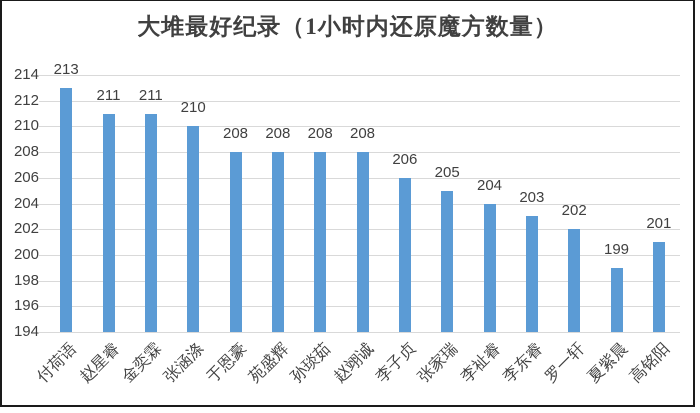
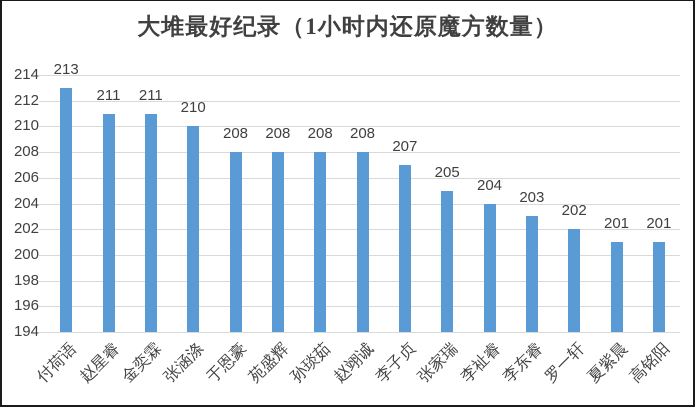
李子贞: 206 -> 207
夏紫晨: 199 -> 201
